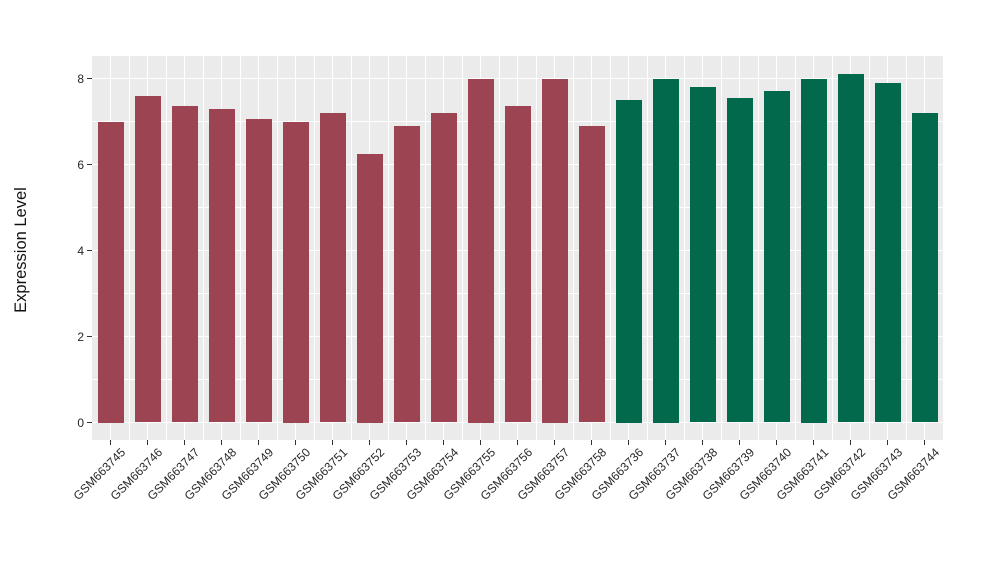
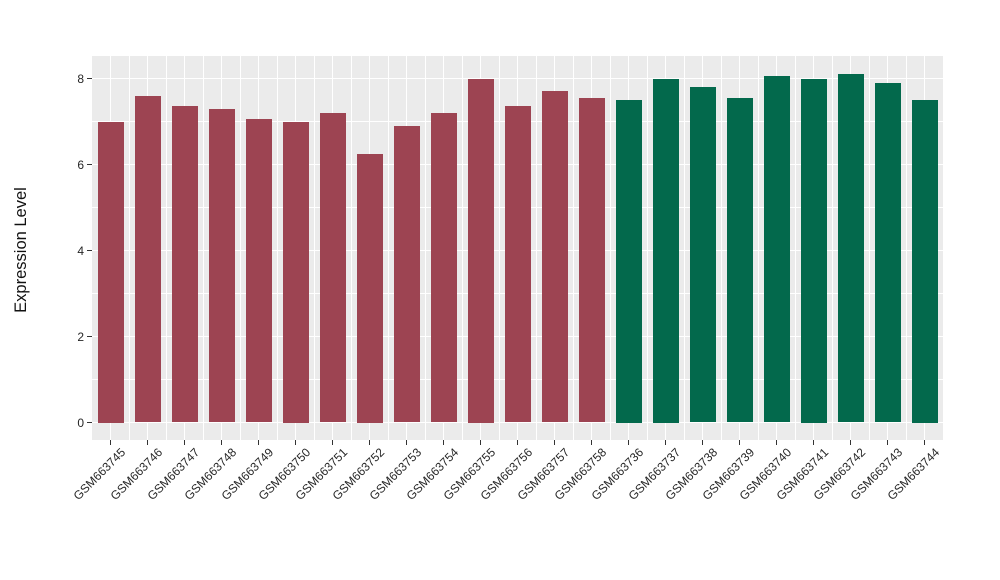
GSM663757: 8.0 -> 7.7
GSM663758: 6.9 -> 7.5
GSM663740: 7.7 -> 8.1
GSM663744: 7.2 -> 7.5
